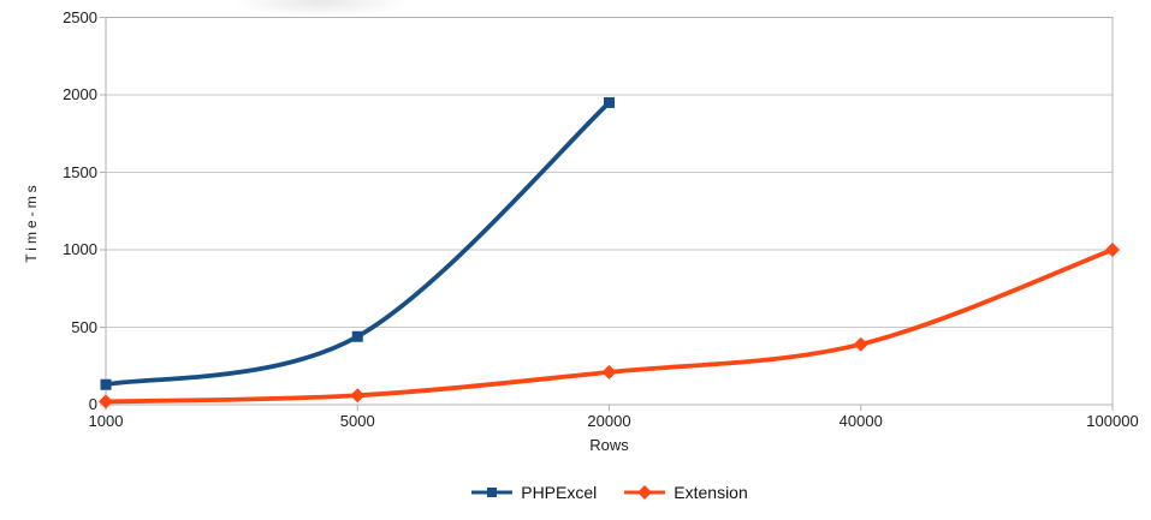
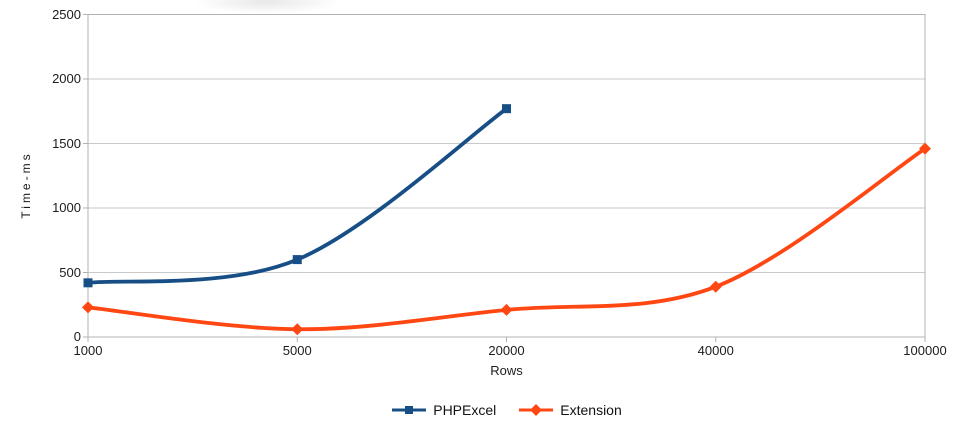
PHPExcel/1000: 130 -> 420
Extension/1000: 20 -> 230
PHPExcel/5000: 440 -> 600
PHPExcel/20000: 1950 -> 1770
Extension/100000: 1000 -> 1460
